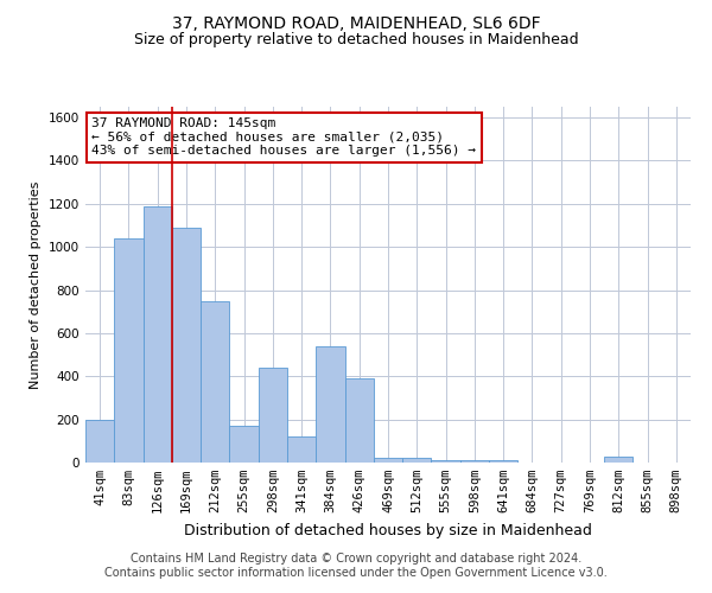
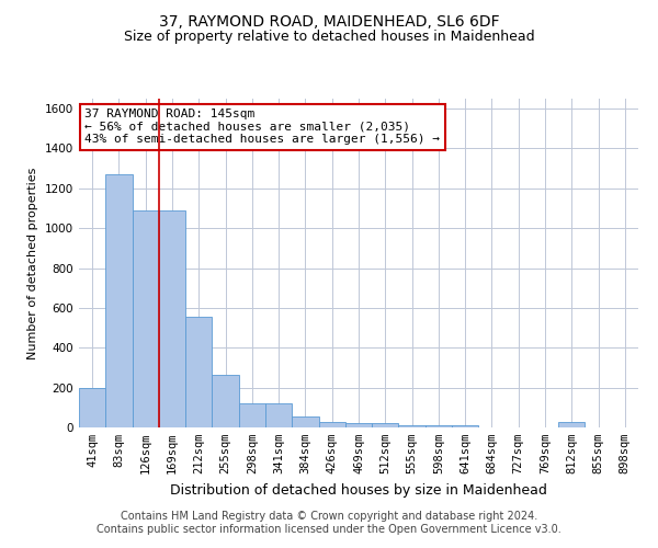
83sqm: 1040 -> 1270
126sqm: 1190 -> 1090
212sqm: 750 -> 560
255sqm: 170 -> 260
298sqm: 440 -> 120
384sqm: 540 -> 60
426sqm: 390 -> 30
